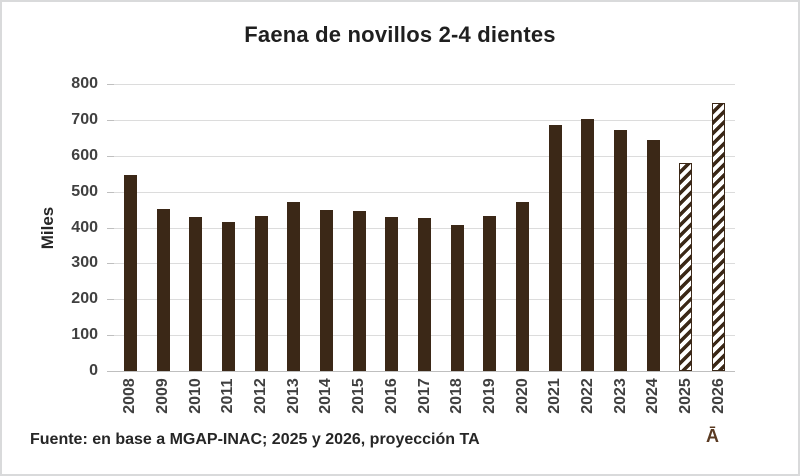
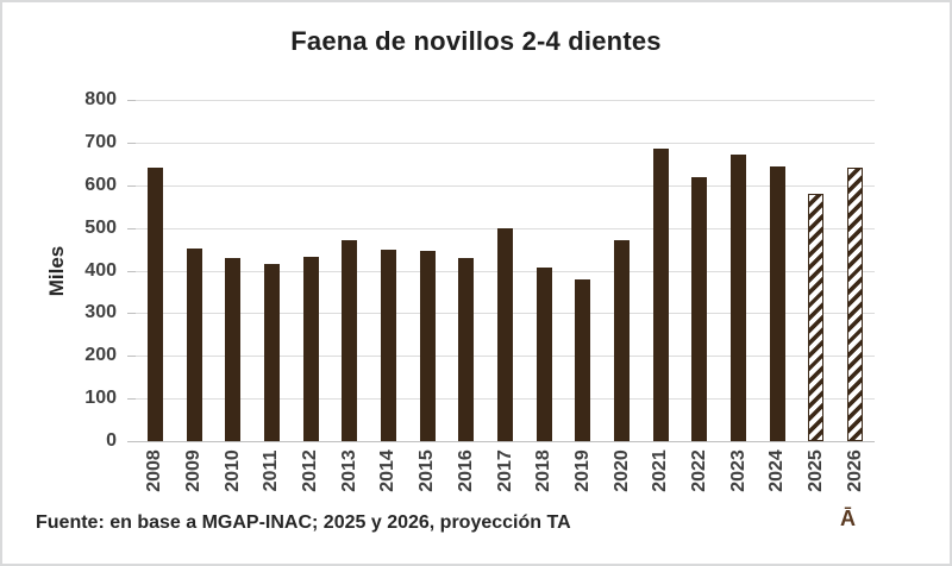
2008: 550 -> 640
2017: 430 -> 500
2019: 430 -> 380
2022: 700 -> 620
2026: 750 -> 640
